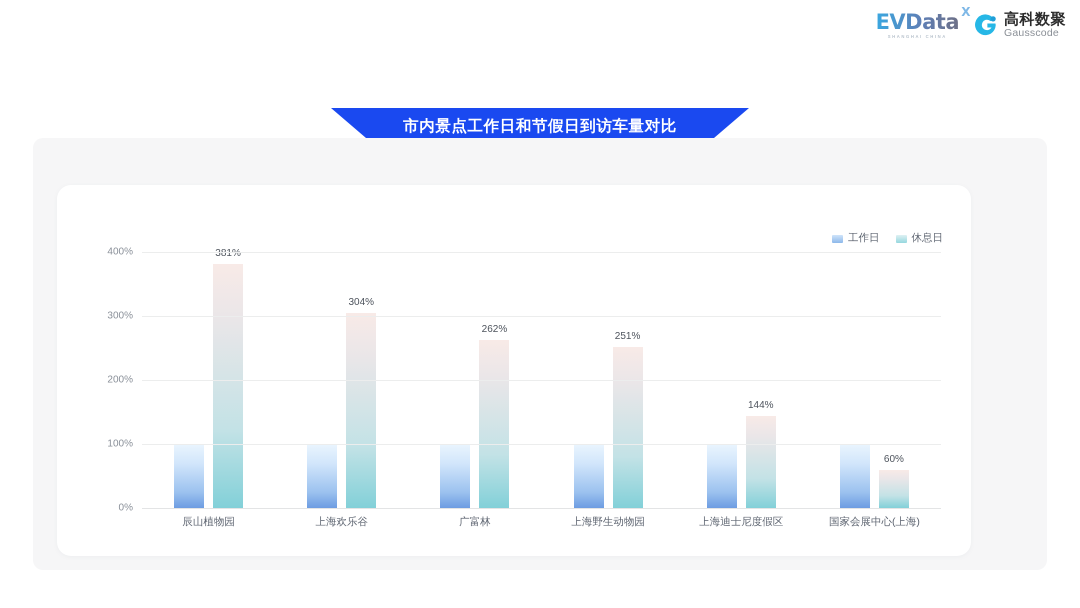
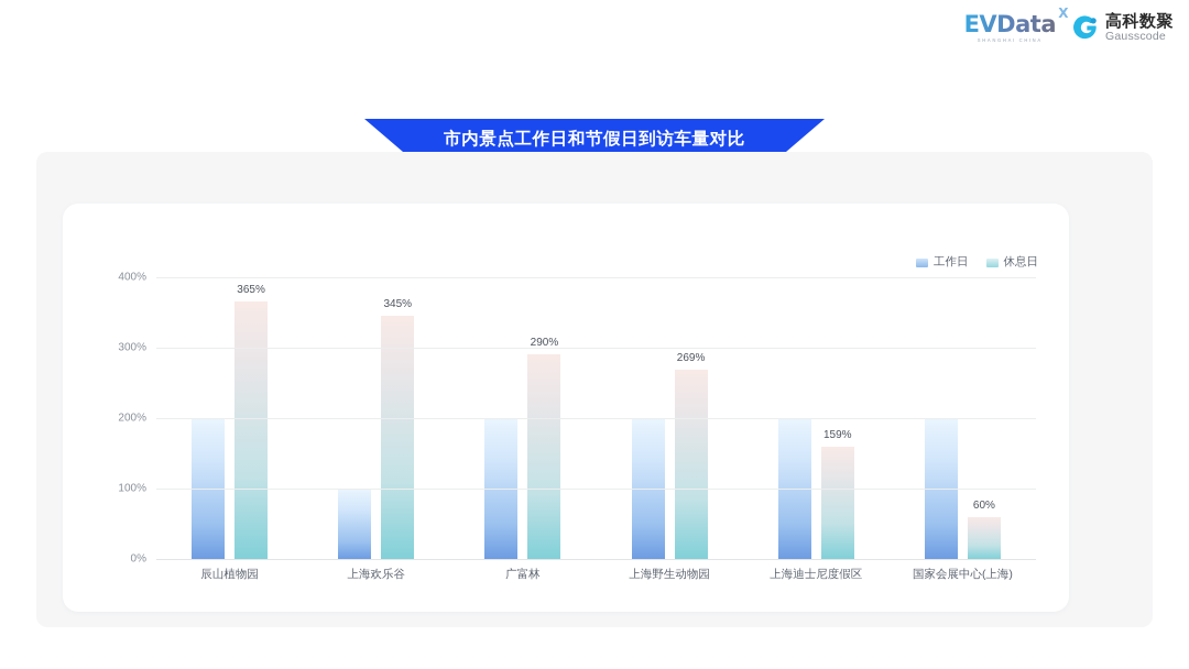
工作日/辰山植物园: 100% -> 200%
休息日/辰山植物园: 381% -> 365%
休息日/上海欢乐谷: 304% -> 345%
工作日/广富林: 100% -> 200%
休息日/广富林: 262% -> 290%
工作日/上海野生动物园: 100% -> 200%
休息日/上海野生动物园: 251% -> 269%
工作日/上海迪士尼度假区: 100% -> 200%
休息日/上海迪士尼度假区: 144% -> 159%
工作日/国家会展中心(上海): 100% -> 200%
